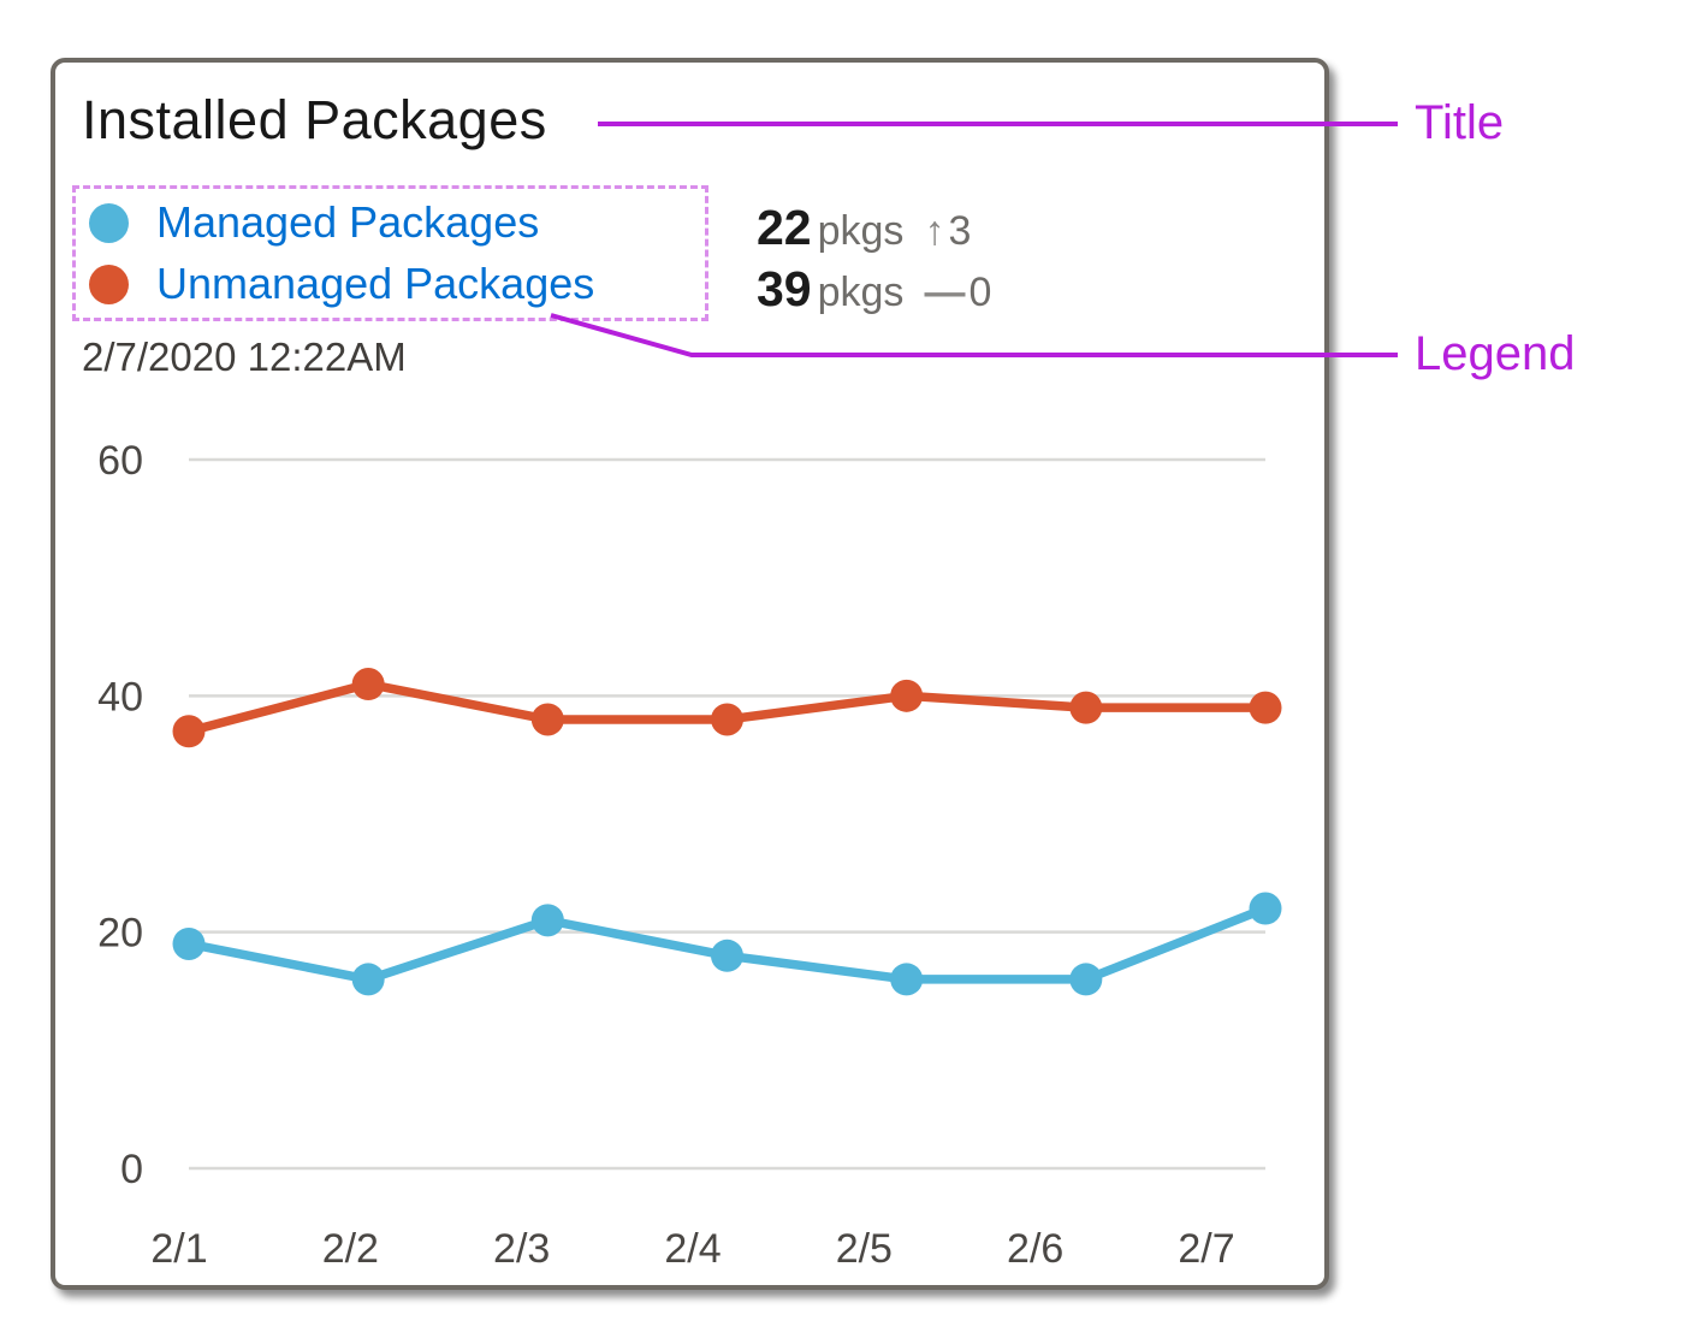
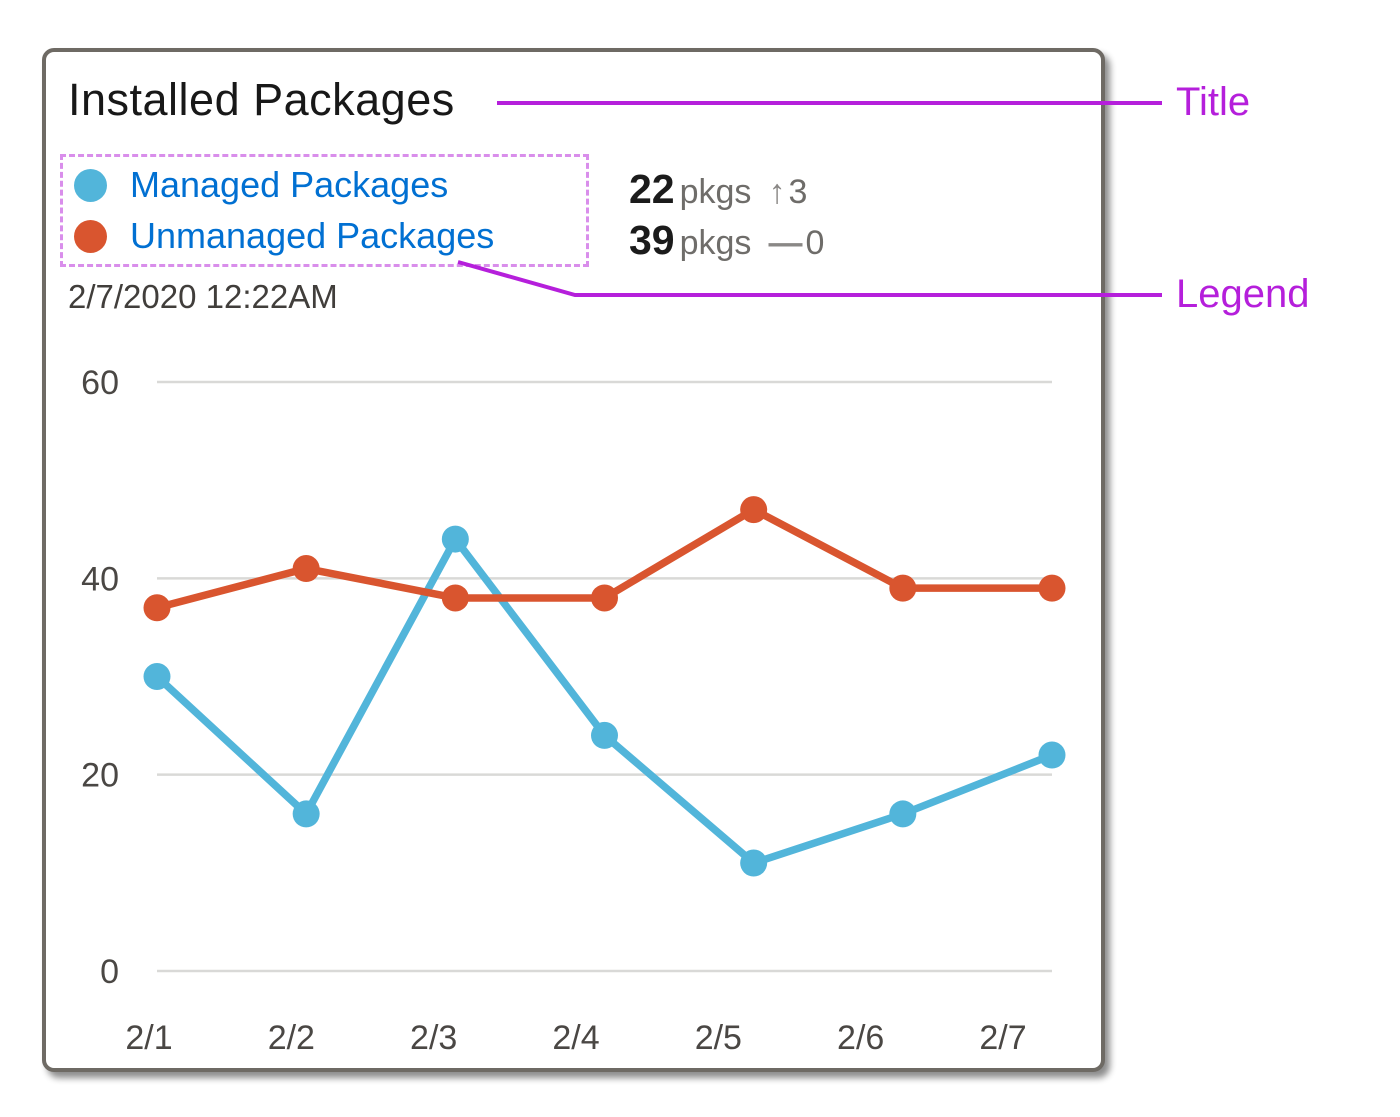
Managed Packages/2/1: 19 -> 30
Managed Packages/2/3: 21 -> 44
Managed Packages/2/4: 18 -> 24
Managed Packages/2/5: 16 -> 11
Unmanaged Packages/2/5: 40 -> 47
